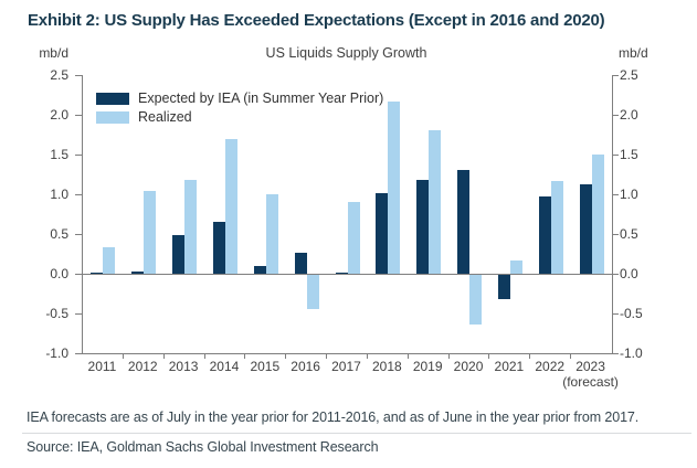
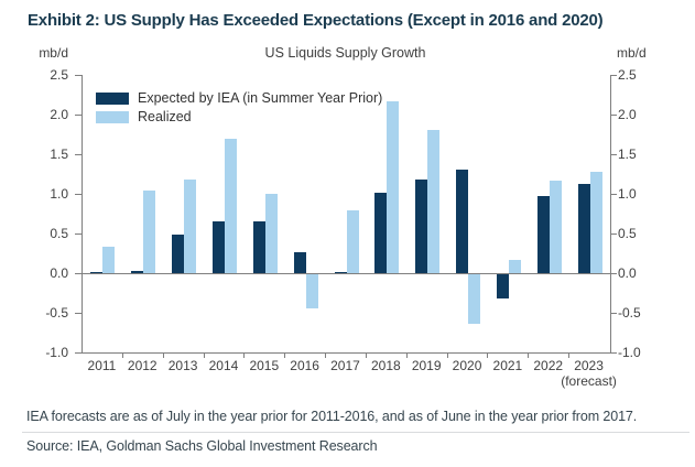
Expected by IEA (in Summer Year Prior)/2015: 0.1 -> 0.7
Realized/2017: 0.9 -> 0.8
Realized/2023: 1.5 -> 1.3
